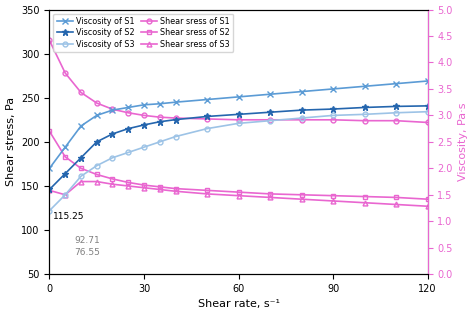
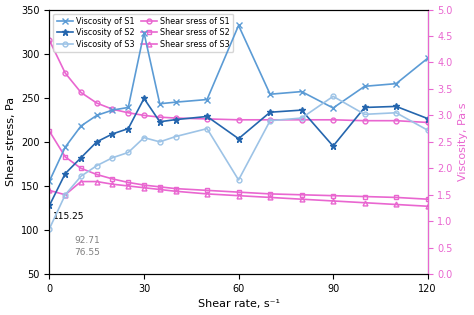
Viscosity of S1/0: 2.00 -> 1.76
Viscosity of S2/0: 1.60 -> 1.30
Viscosity of S3/0: 1.20 -> 0.86
Viscosity of S1/30: 3.20 -> 4.56
Viscosity of S2/30: 2.82 -> 3.32
Viscosity of S3/30: 2.40 -> 2.58
Viscosity of S1/60: 3.35 -> 4.70
Viscosity of S2/60: 3.02 -> 2.56
Viscosity of S3/60: 2.85 -> 1.78
Viscosity of S1/90: 3.50 -> 3.14
Viscosity of S2/90: 3.12 -> 2.42
Viscosity of S3/90: 3.00 -> 3.36
Viscosity of S1/120: 3.65 -> 4.08
Viscosity of S2/120: 3.18 -> 2.94
Viscosity of S3/120: 3.07 -> 2.72
